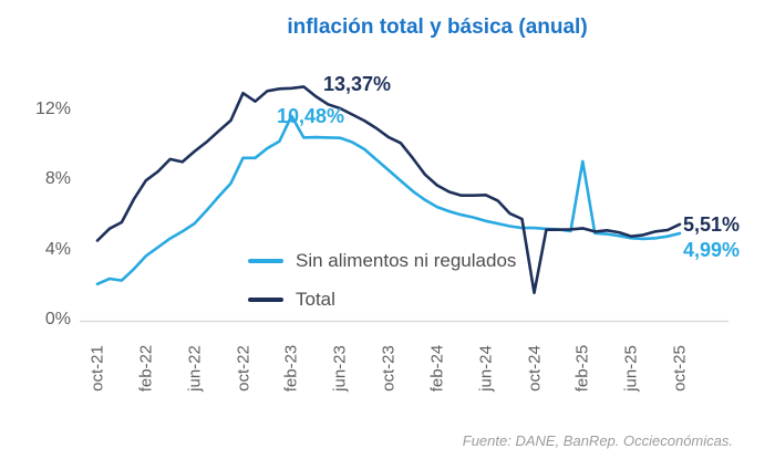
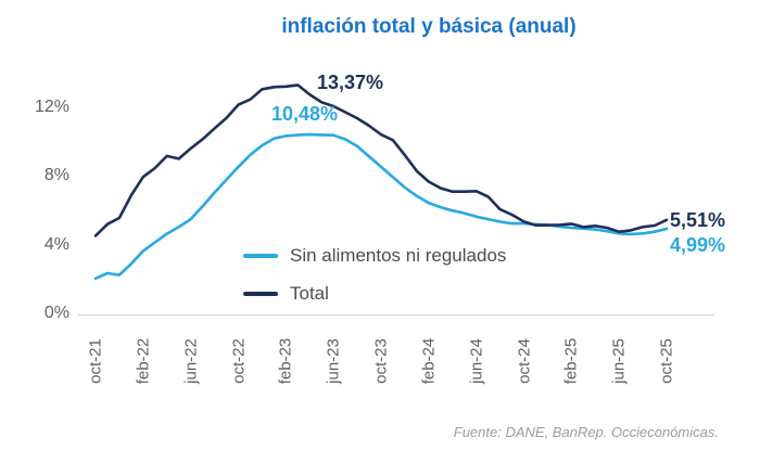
Sin alimentos ni regulados/oct-22: 9.3% -> 8.6%
Total/oct-22: 13.0% -> 12.2%
Sin alimentos ni regulados/feb-23: 11.7% -> 10.4%
Total/oct-24: 1.6% -> 5.4%
Sin alimentos ni regulados/feb-25: 9.1% -> 5.0%
